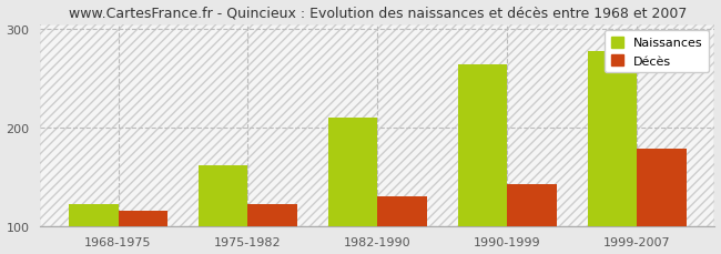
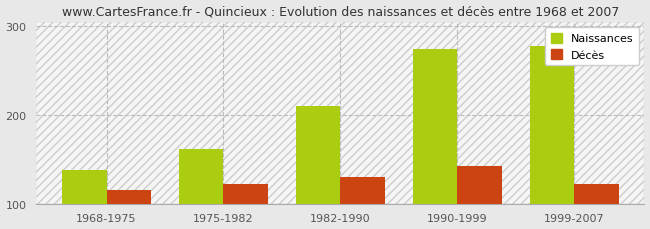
Naissances/1968-1975: 122 -> 138
Naissances/1990-1999: 264 -> 274
Décès/1999-2007: 178 -> 122
